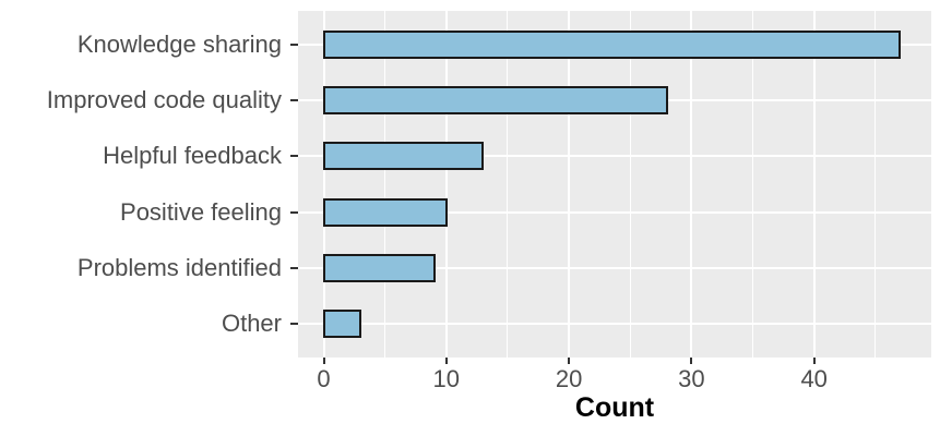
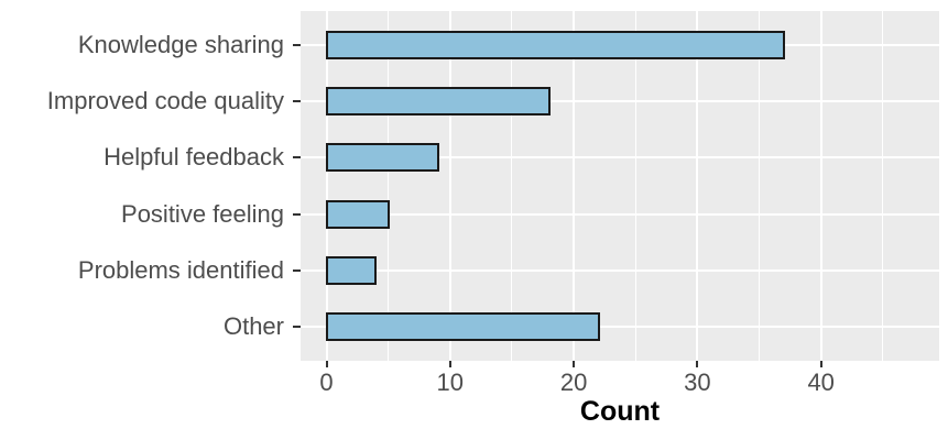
Knowledge sharing: 47 -> 37
Improved code quality: 28 -> 18
Helpful feedback: 13 -> 9
Positive feeling: 10 -> 5
Problems identified: 9 -> 4
Other: 3 -> 22
